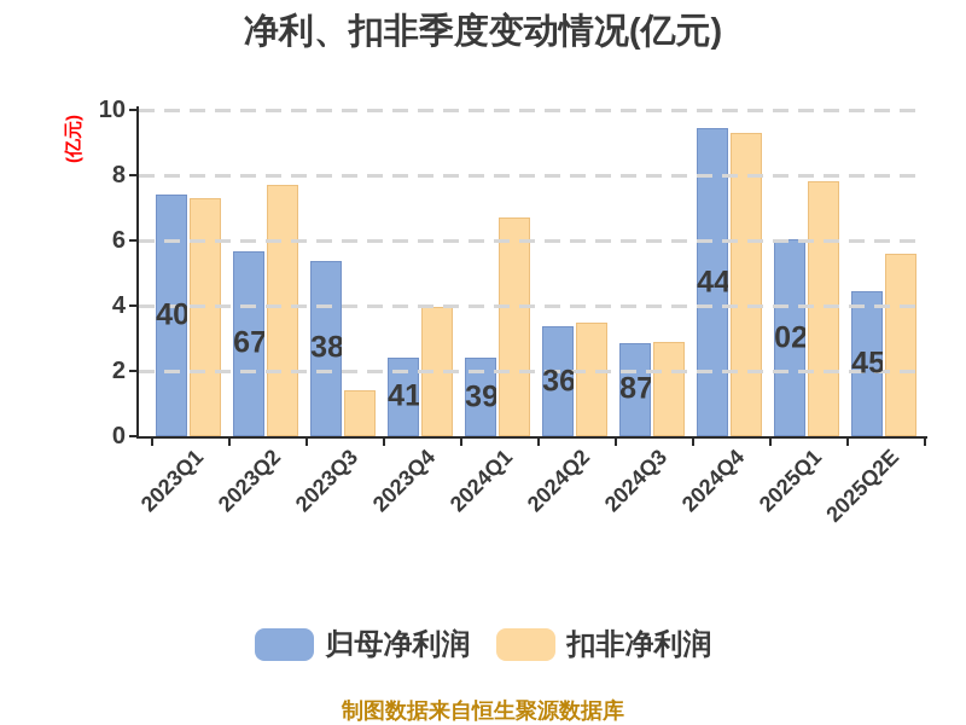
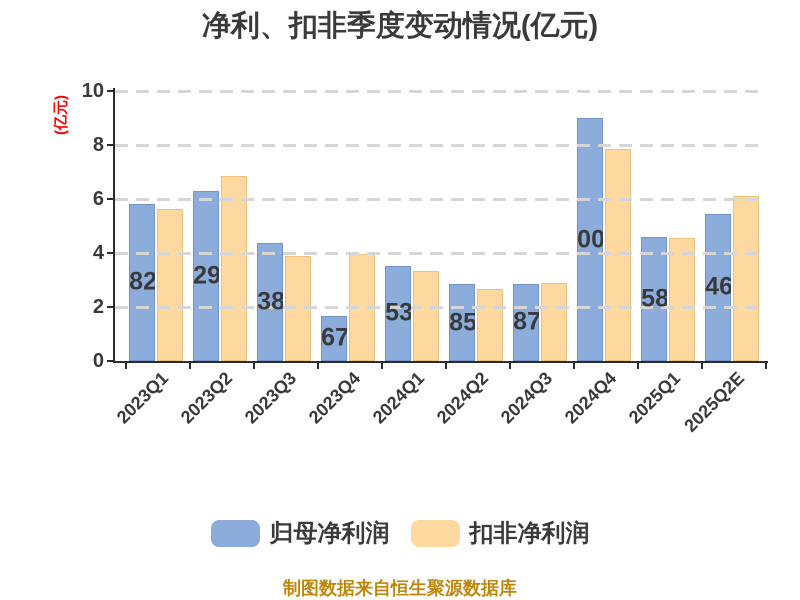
归母净利润/2023Q1: 7.40 -> 5.82
扣非净利润/2023Q1: 7.3 -> 5.6
归母净利润/2023Q2: 5.67 -> 6.29
扣非净利润/2023Q2: 7.7 -> 6.8
归母净利润/2023Q3: 5.38 -> 4.38
扣非净利润/2023Q3: 1.4 -> 3.9
归母净利润/2023Q4: 2.41 -> 1.67
归母净利润/2024Q1: 2.39 -> 3.53
扣非净利润/2024Q1: 6.7 -> 3.3
归母净利润/2024Q2: 3.36 -> 2.85
扣非净利润/2024Q2: 3.5 -> 2.6
归母净利润/2024Q4: 9.44 -> 9.00
扣非净利润/2024Q4: 9.3 -> 7.9
归母净利润/2025Q1: 6.02 -> 4.58
扣非净利润/2025Q1: 7.8 -> 4.5
归母净利润/2025Q2E: 4.45 -> 5.46
扣非净利润/2025Q2E: 5.6 -> 6.1
